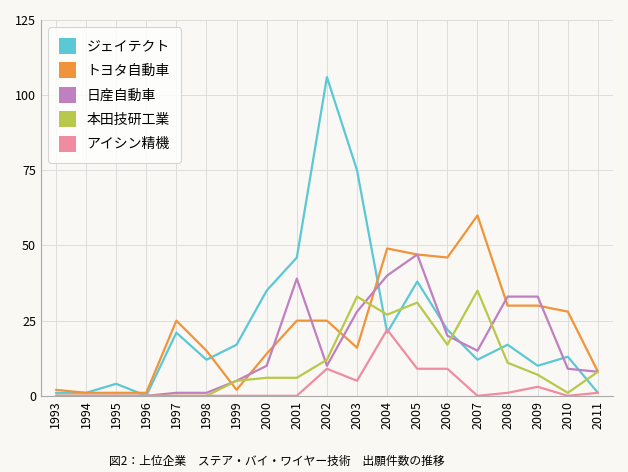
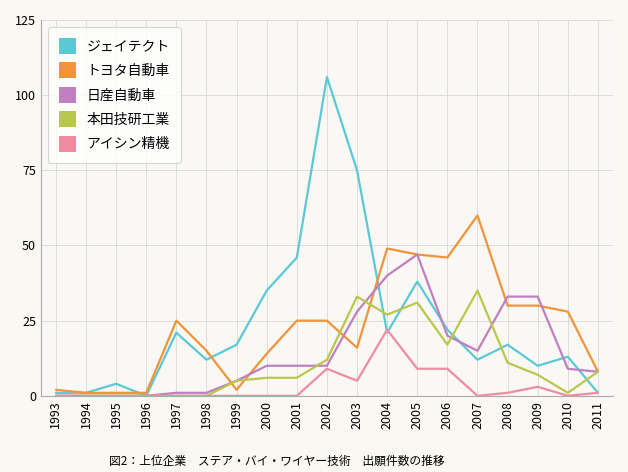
日産自動車/2001: 39 -> 10
